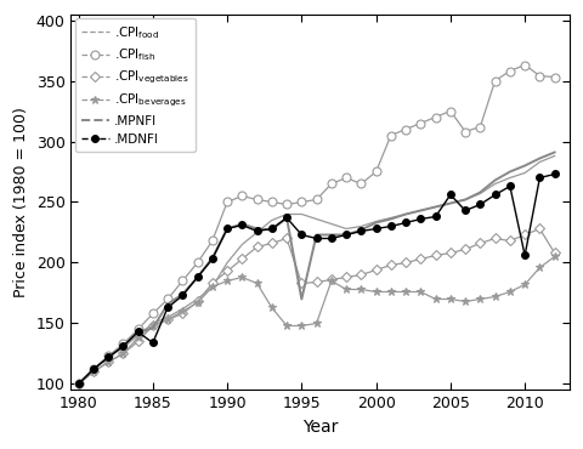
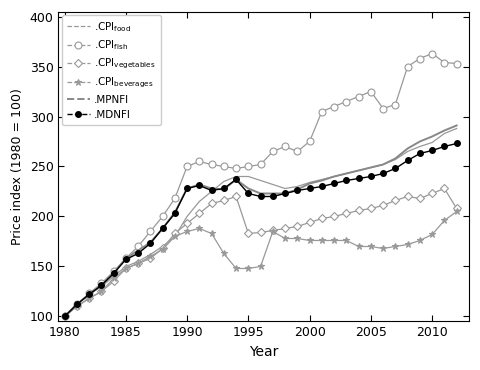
.MPNFI/1985: 146 -> 158
.MDNFI/1985: 134 -> 157
.MPNFI/1995: 170 -> 228
.MDNFI/2005: 256 -> 240
.MDNFI/2010: 206 -> 266
